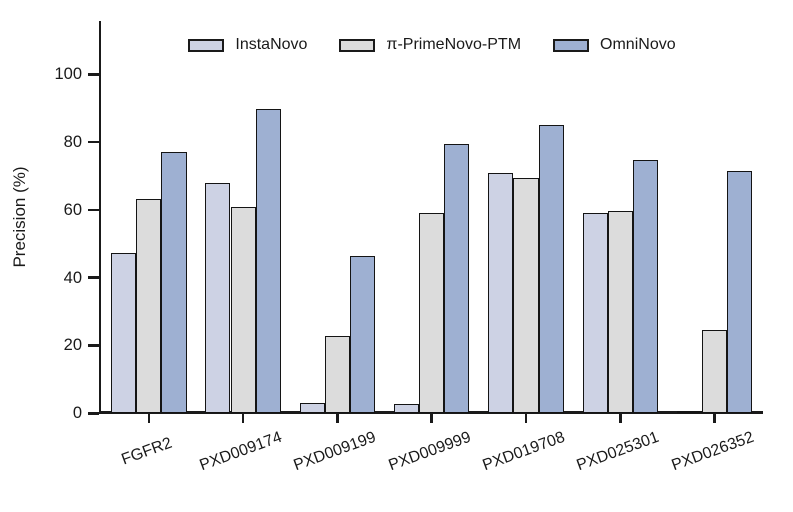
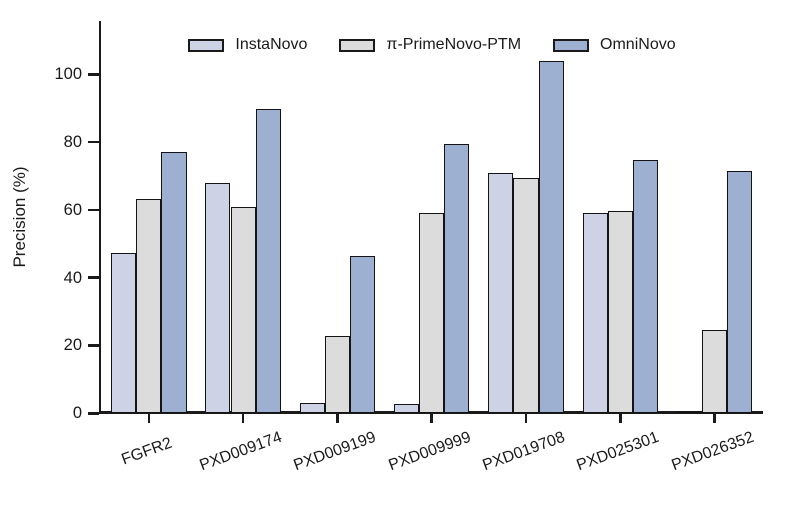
OmniNovo/PXD019708: 85 -> 104
